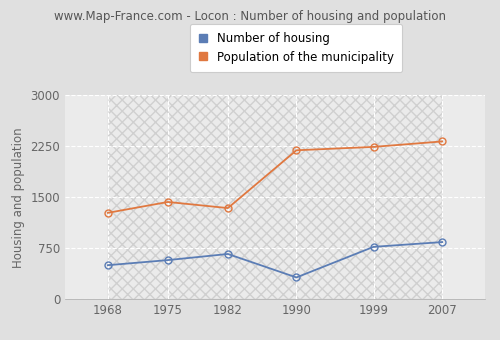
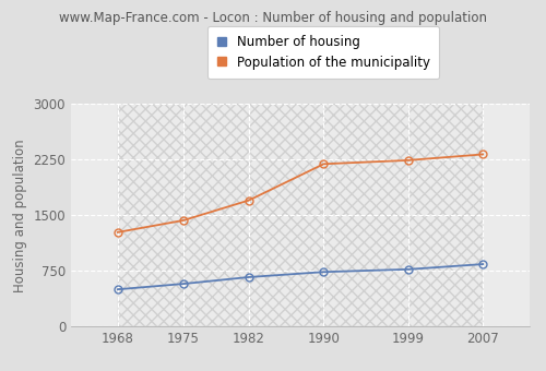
Population of the municipality/1982: 1340 -> 1700
Number of housing/1990: 320 -> 740
